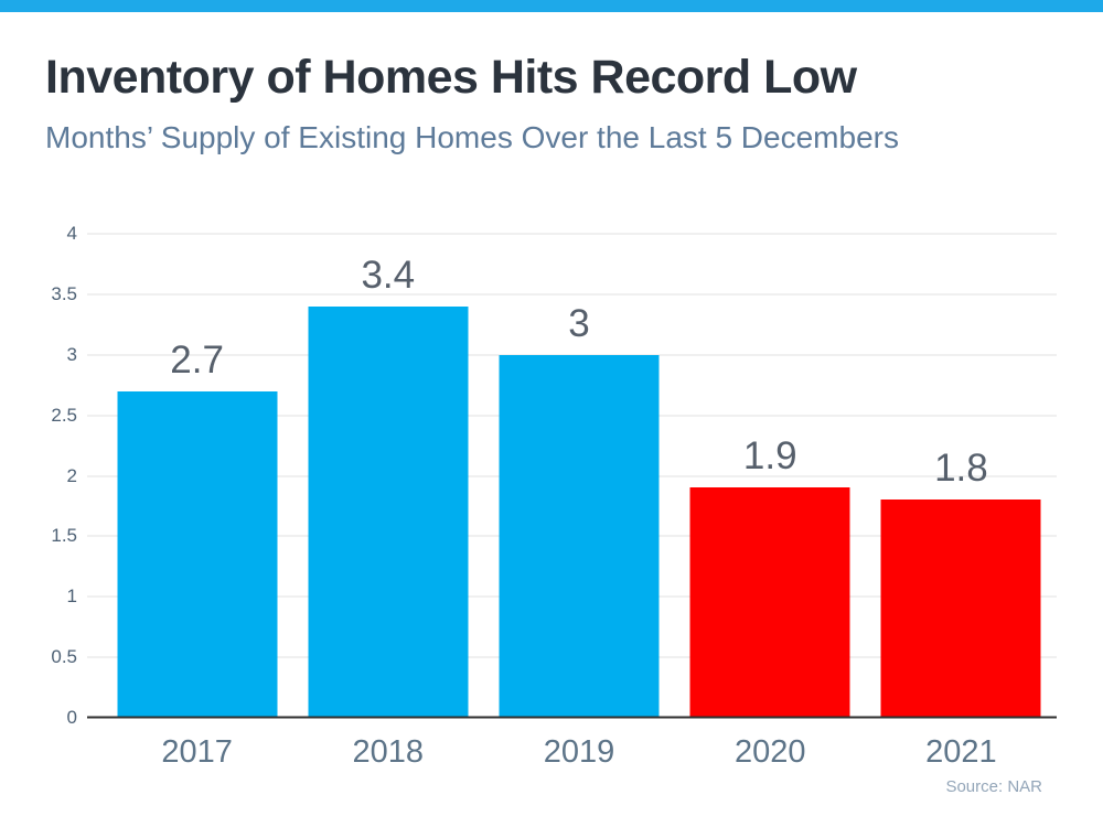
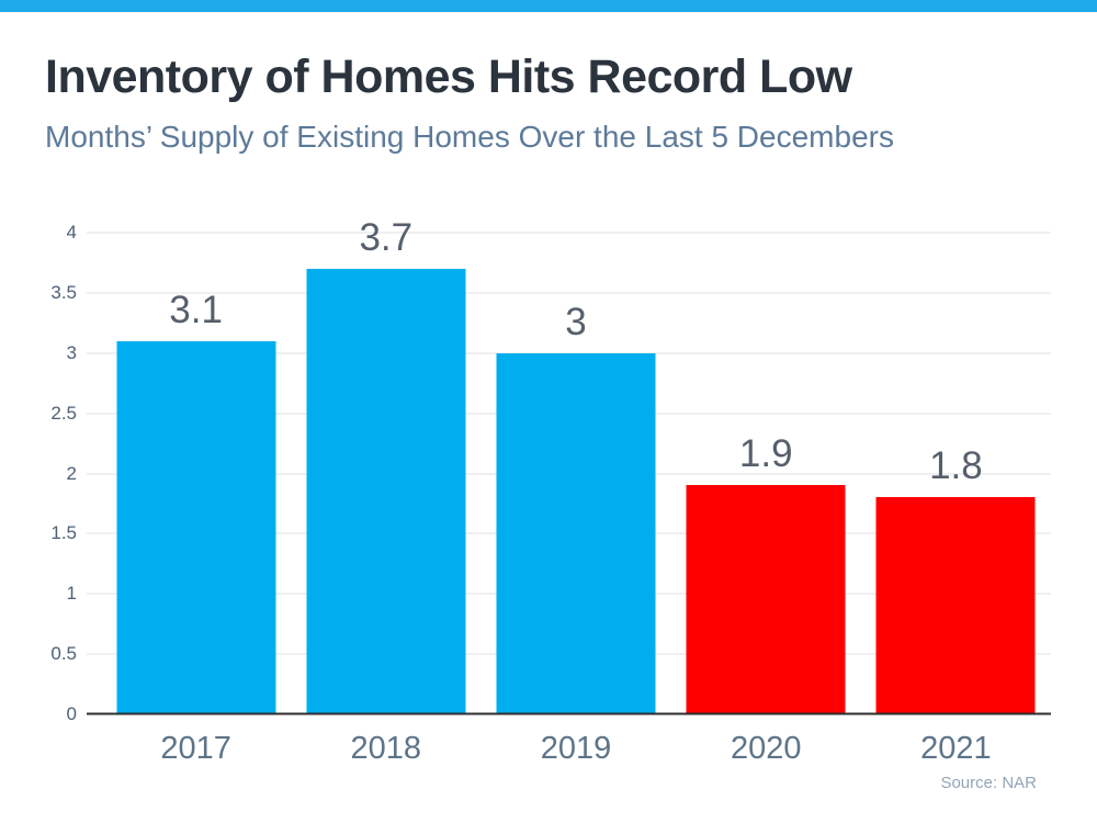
2017: 2.7 -> 3.1
2018: 3.4 -> 3.7
